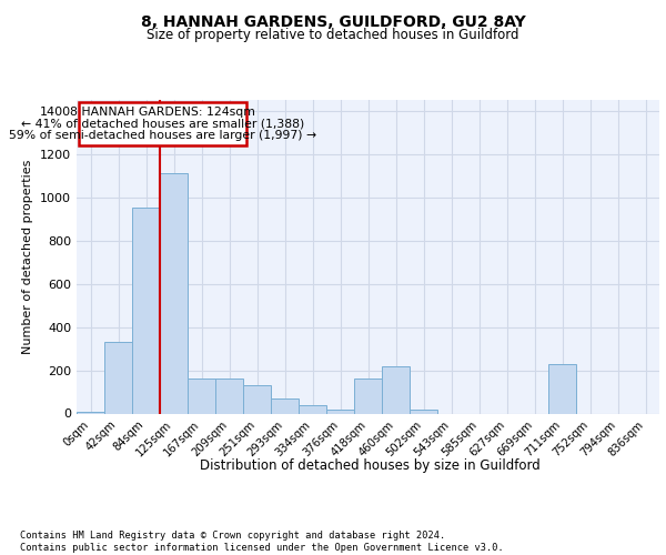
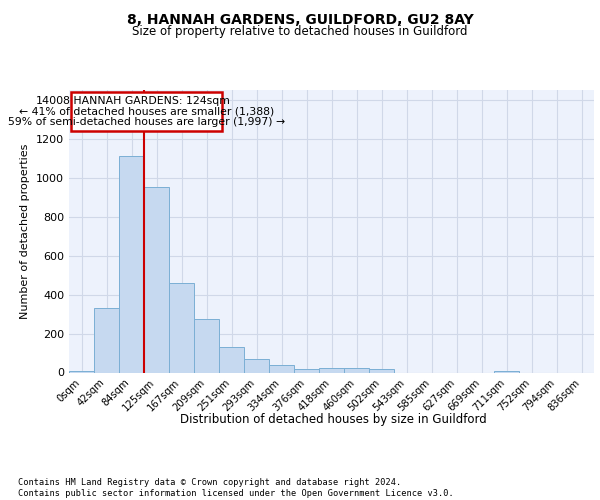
84sqm: 950 -> 1110
125sqm: 1110 -> 950
167sqm: 160 -> 460
209sqm: 160 -> 280
418sqm: 160 -> 20
460sqm: 220 -> 20
711sqm: 230 -> 10
